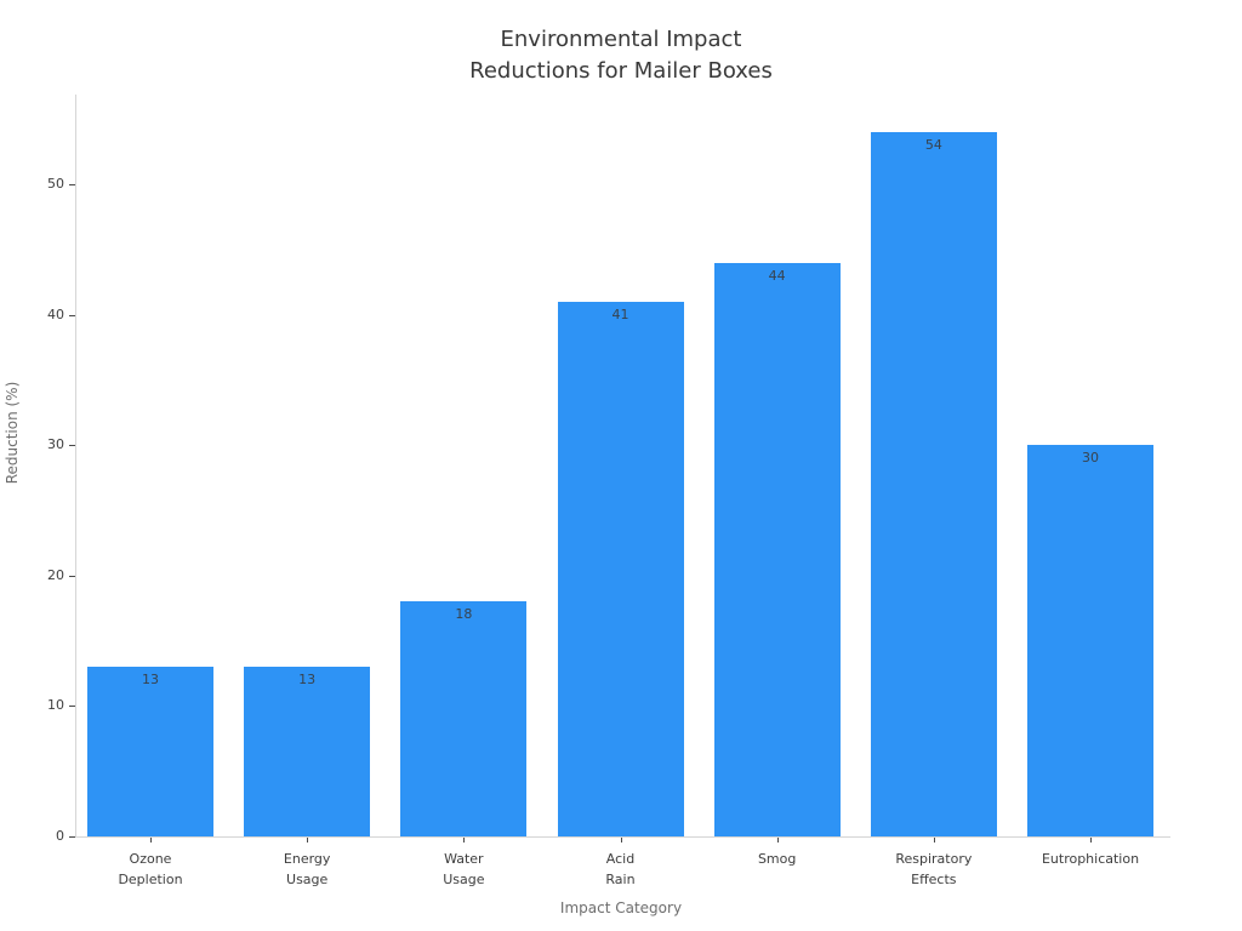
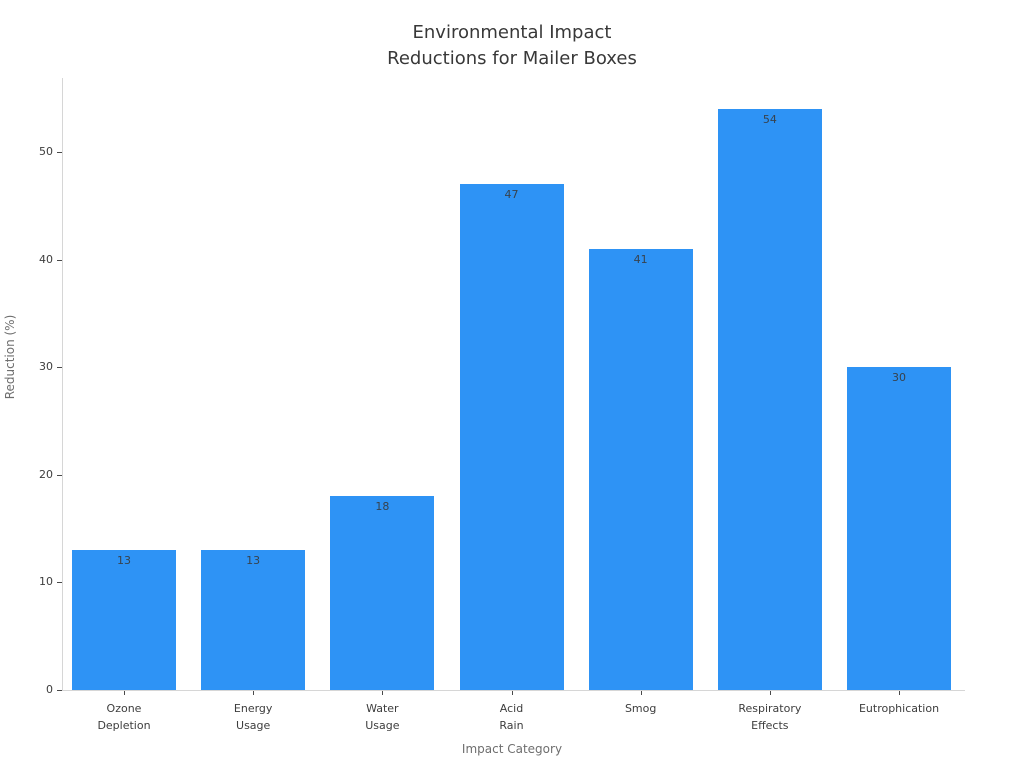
Acid Rain: 41 -> 47
Smog: 44 -> 41
